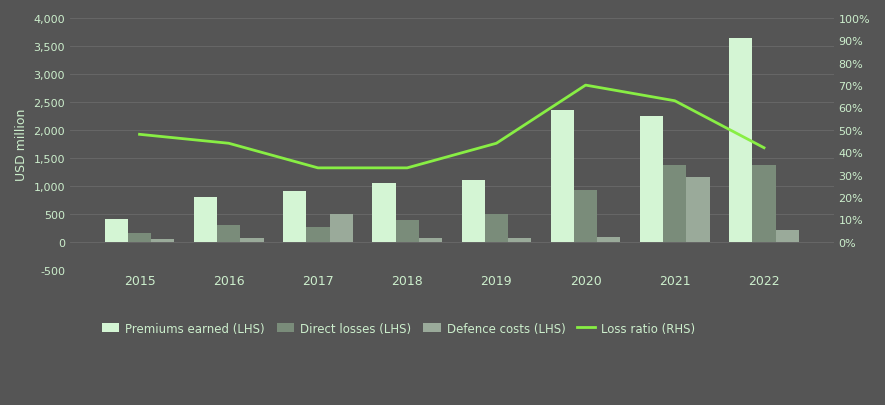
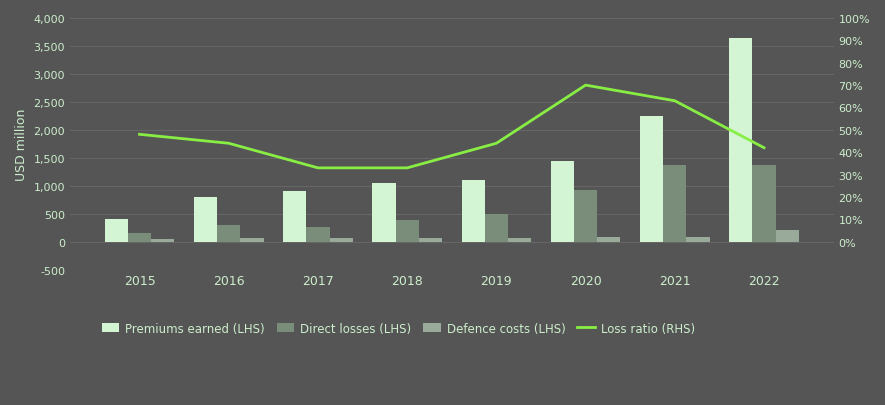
Defence costs (LHS)/2017: 500 -> 60
Premiums earned (LHS)/2020: 2,360 -> 1,450
Defence costs (LHS)/2021: 1,160 -> 80
